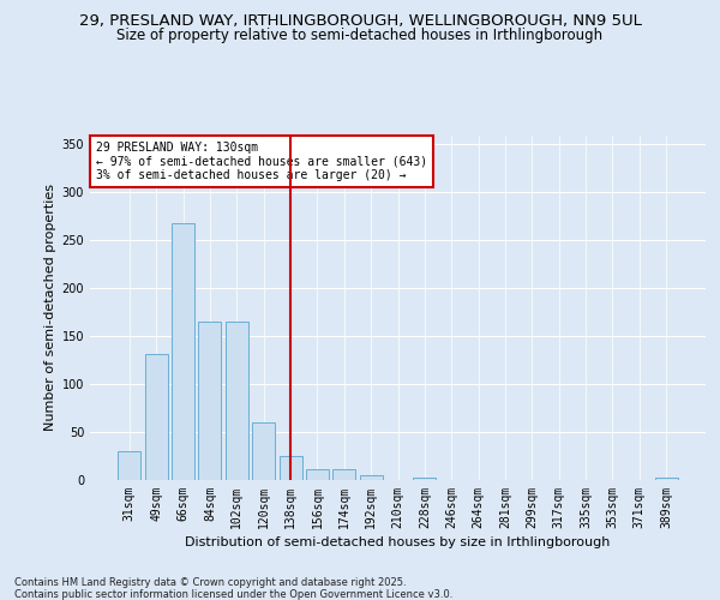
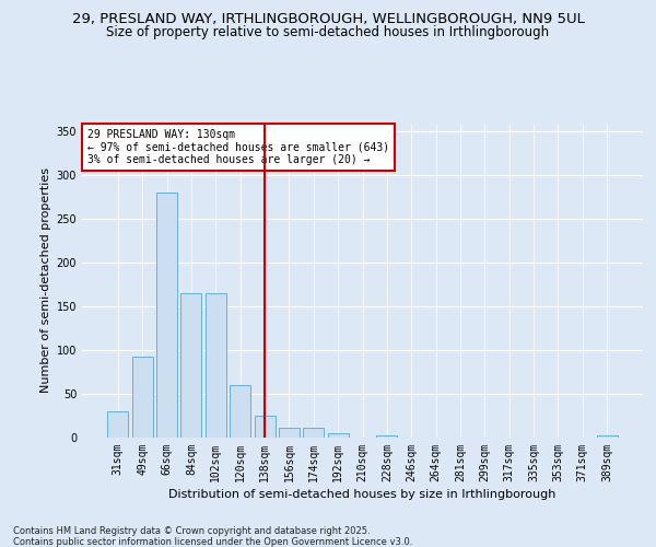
49sqm: 132 -> 93
66sqm: 268 -> 280
